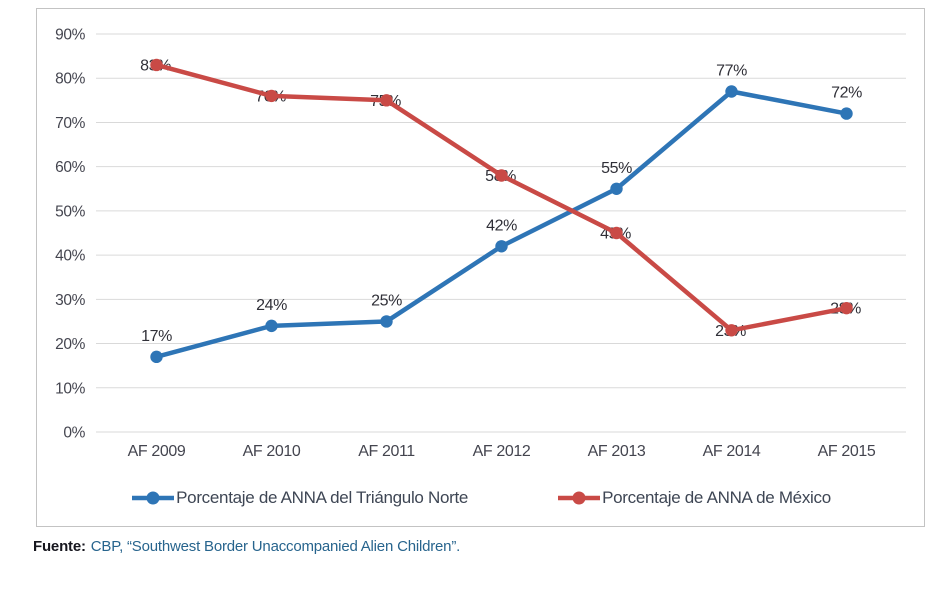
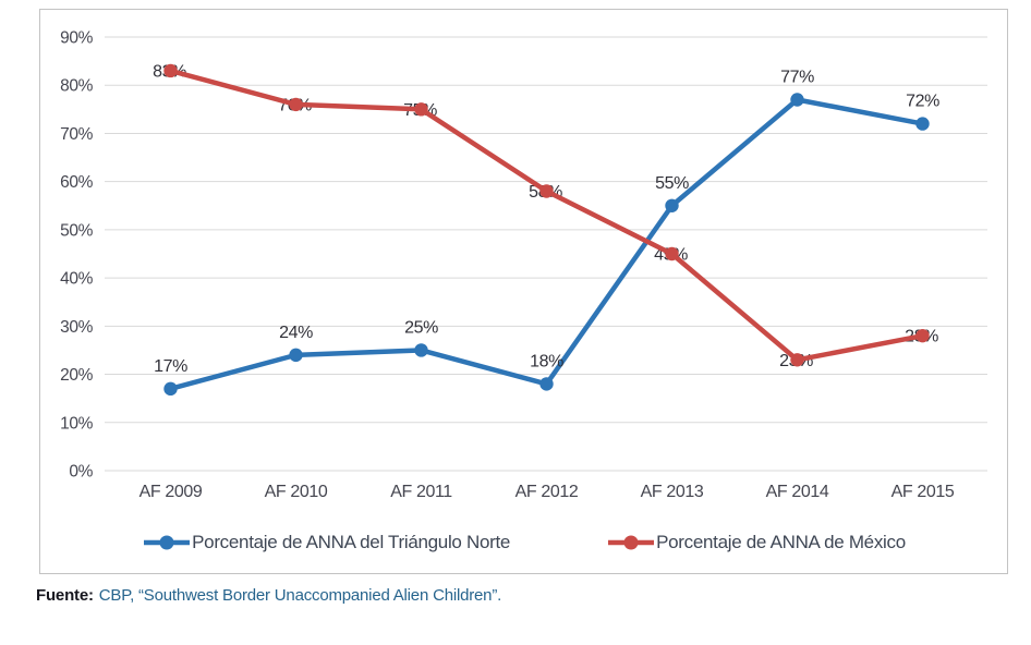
Porcentaje de ANNA del Triángulo Norte/AF 2012: 42% -> 18%
